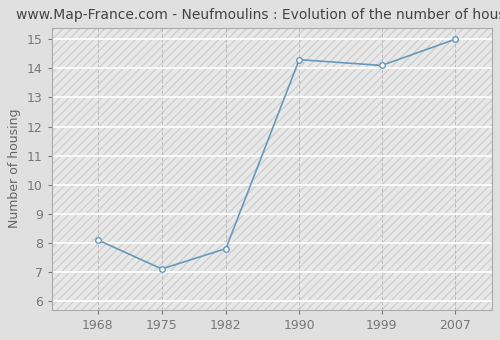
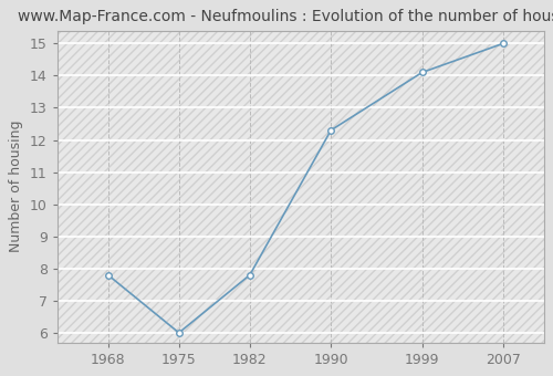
1968: 8.1 -> 7.8
1975: 7.1 -> 6.0
1990: 14.3 -> 12.3
